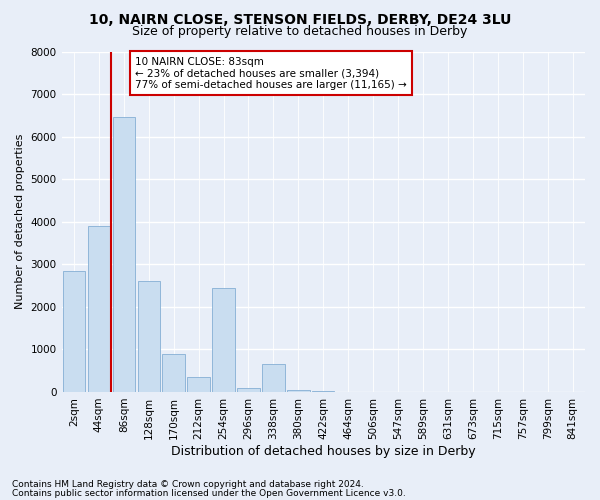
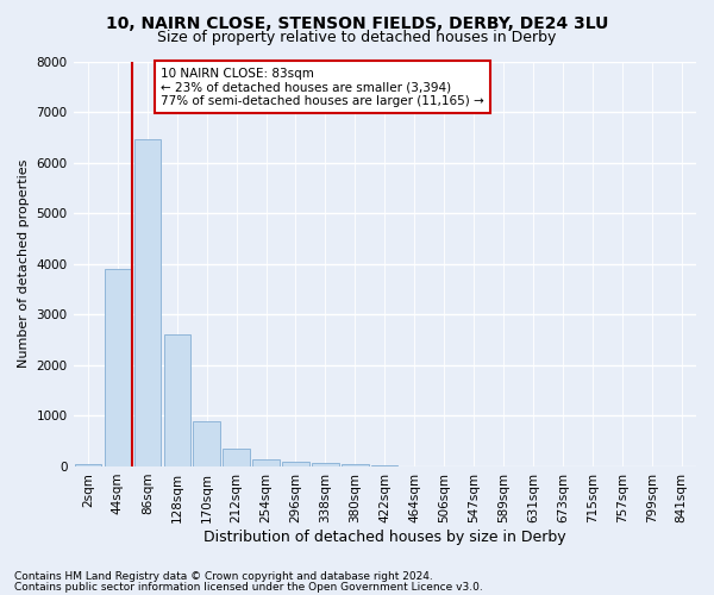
2sqm: 2850 -> 50
254sqm: 2450 -> 140
338sqm: 650 -> 80
